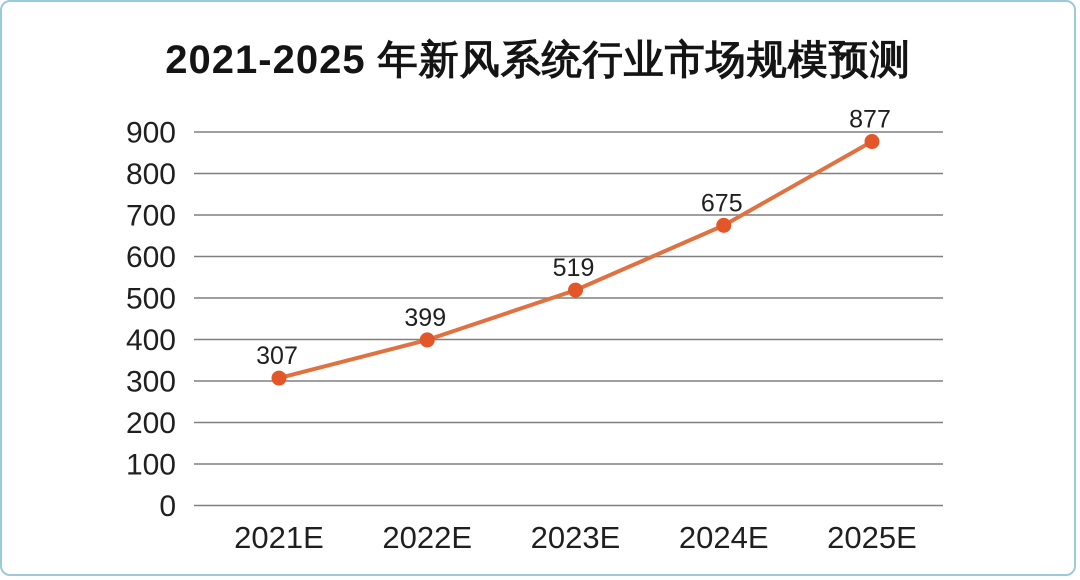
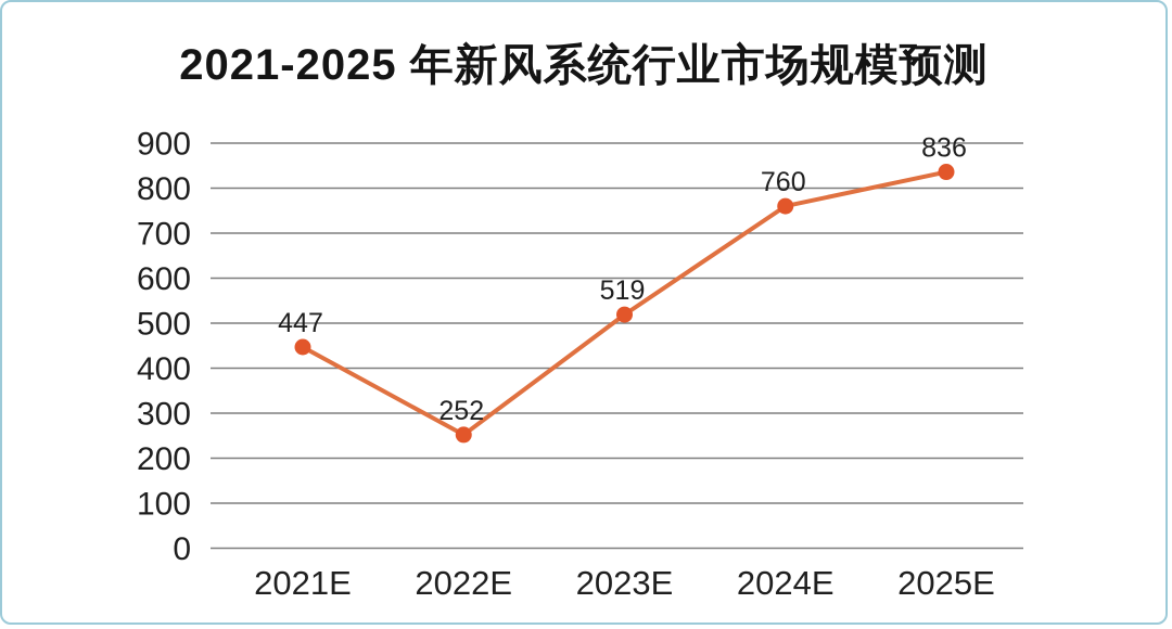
2021E: 307 -> 447
2022E: 399 -> 252
2024E: 675 -> 760
2025E: 877 -> 836
